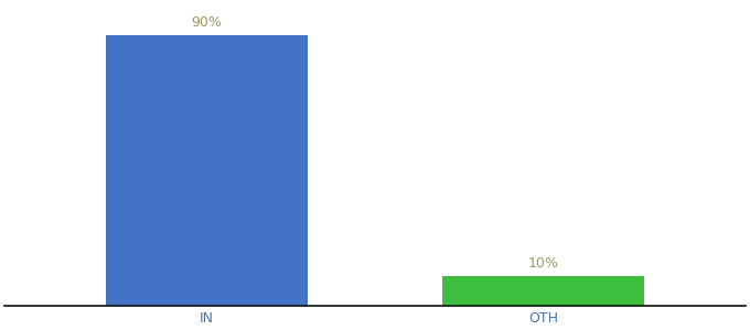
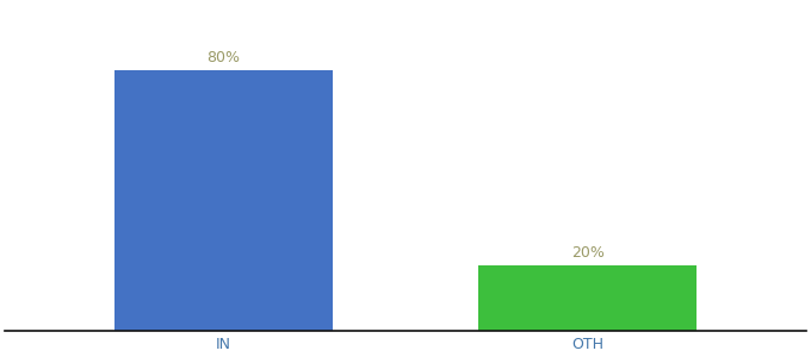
IN: 90% -> 80%
OTH: 10% -> 20%
